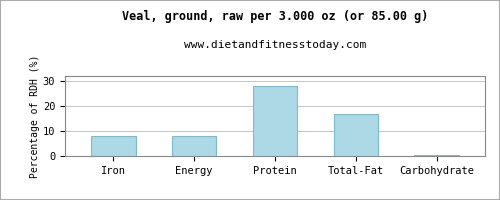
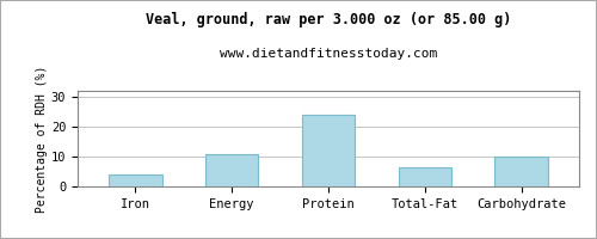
Iron: 8.0 -> 4.0
Energy: 8.0 -> 11.0
Protein: 28.0 -> 24.0
Total-Fat: 17.0 -> 6.5
Carbohydrate: 0.3 -> 10.0
